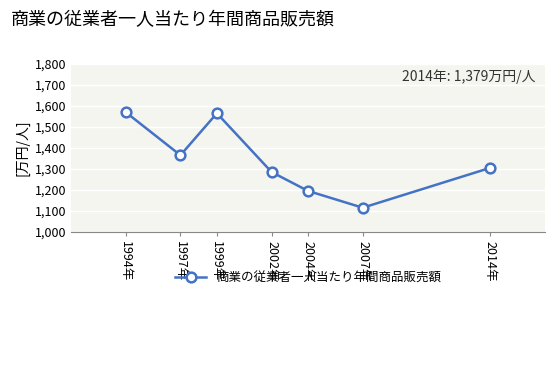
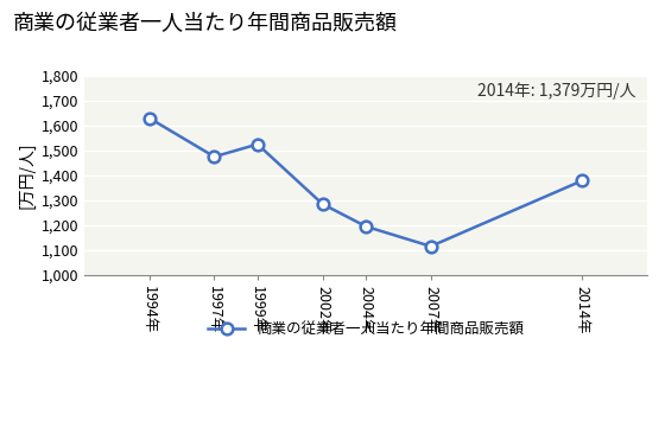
1994年: 1,570 -> 1,630
1997年: 1,365 -> 1,475
1999年: 1,565 -> 1,525
2014年: 1,305 -> 1,379
